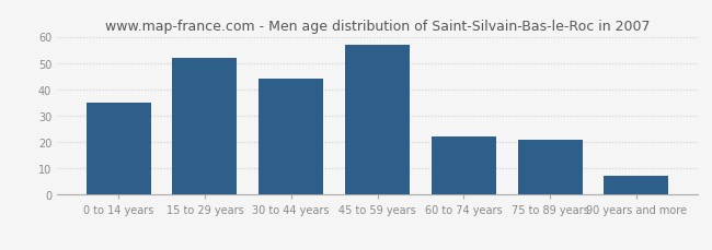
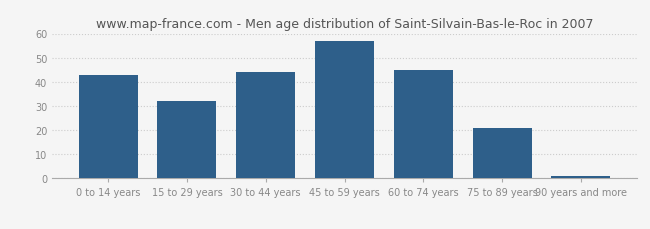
0 to 14 years: 35 -> 43
15 to 29 years: 52 -> 32
60 to 74 years: 22 -> 45
90 years and more: 7 -> 1
